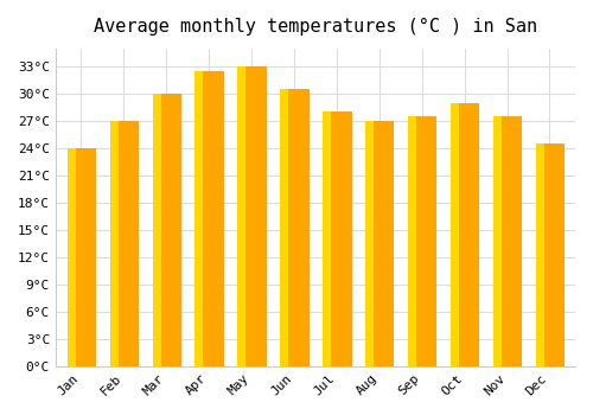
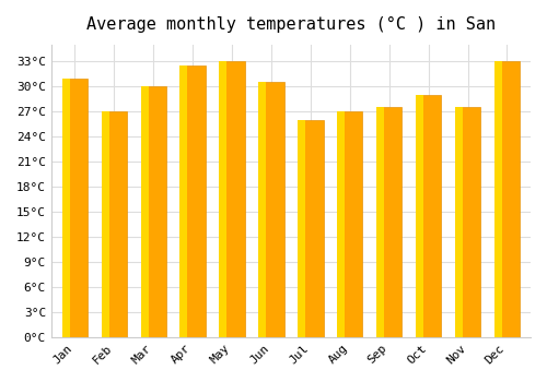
Jan: 24.0°C -> 31.0°C
Jul: 28.0°C -> 26.0°C
Dec: 24.5°C -> 33.0°C
